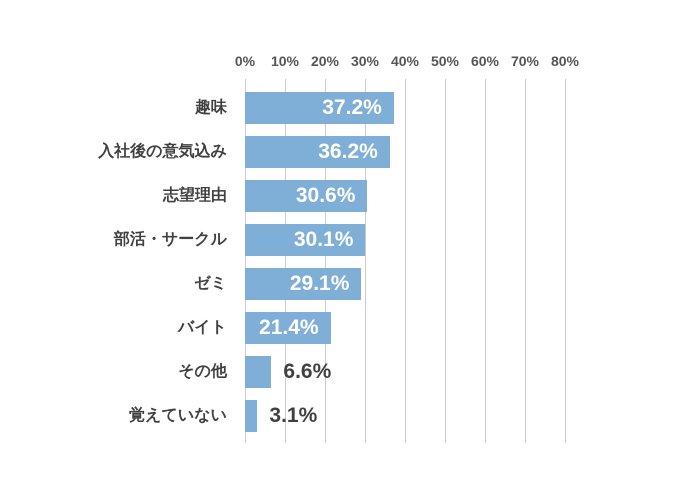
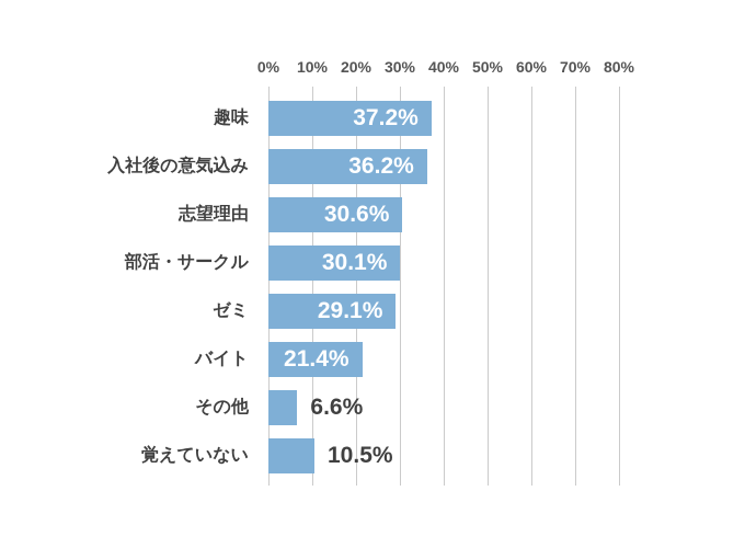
覚えていない: 3.1% -> 10.5%
